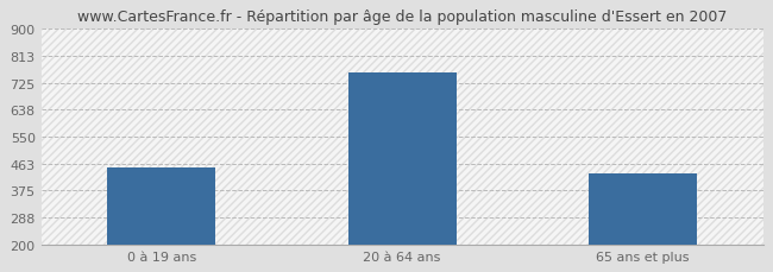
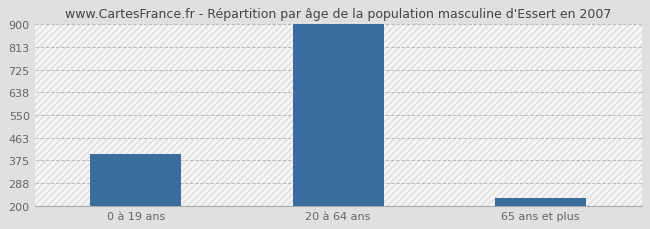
0 à 19 ans: 450 -> 400
20 à 64 ans: 760 -> 900
65 ans et plus: 430 -> 230
